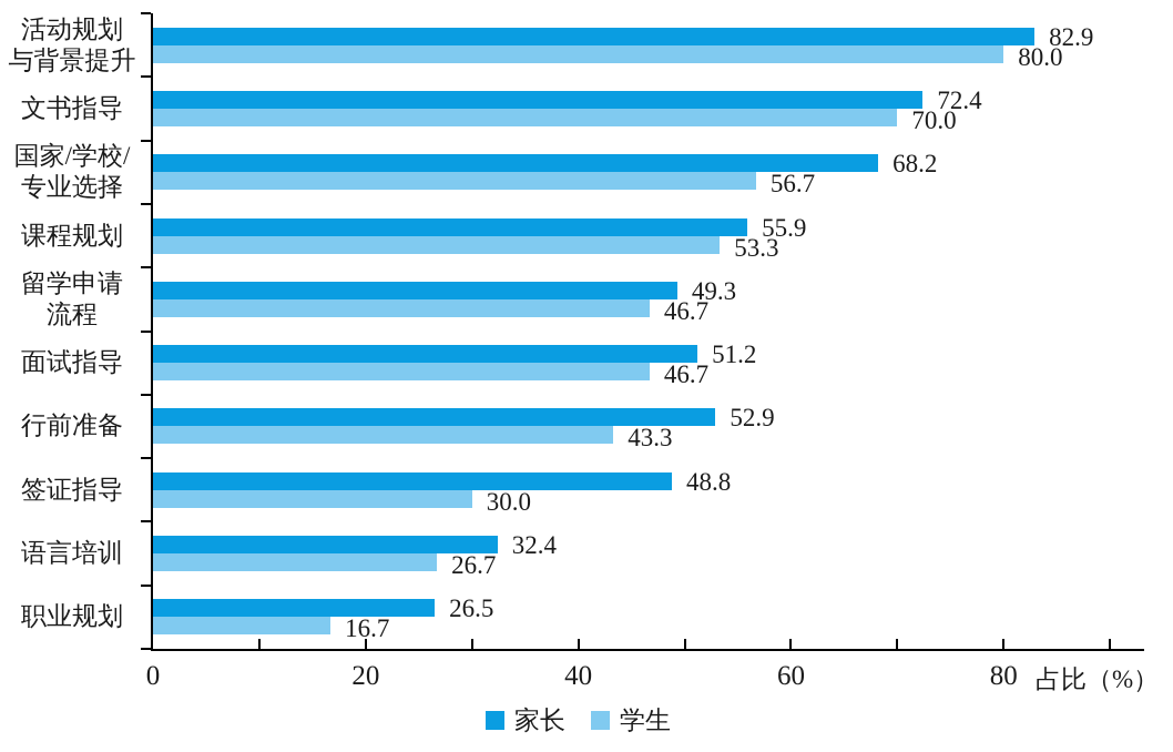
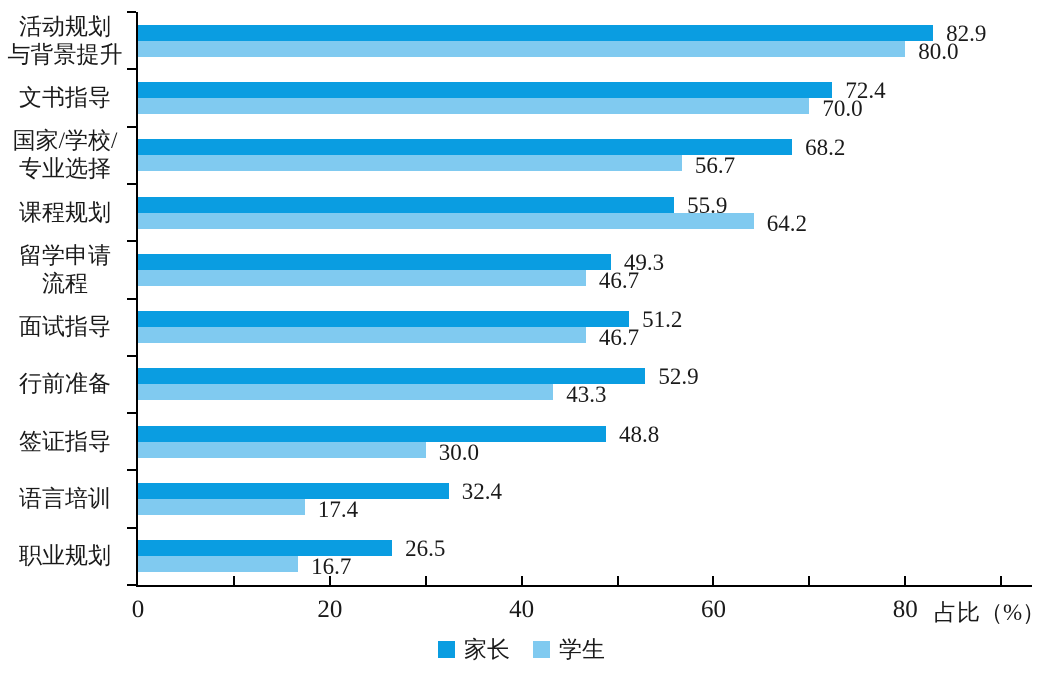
学生/课程规划: 53.3 -> 64.2
学生/语言培训: 26.7 -> 17.4
